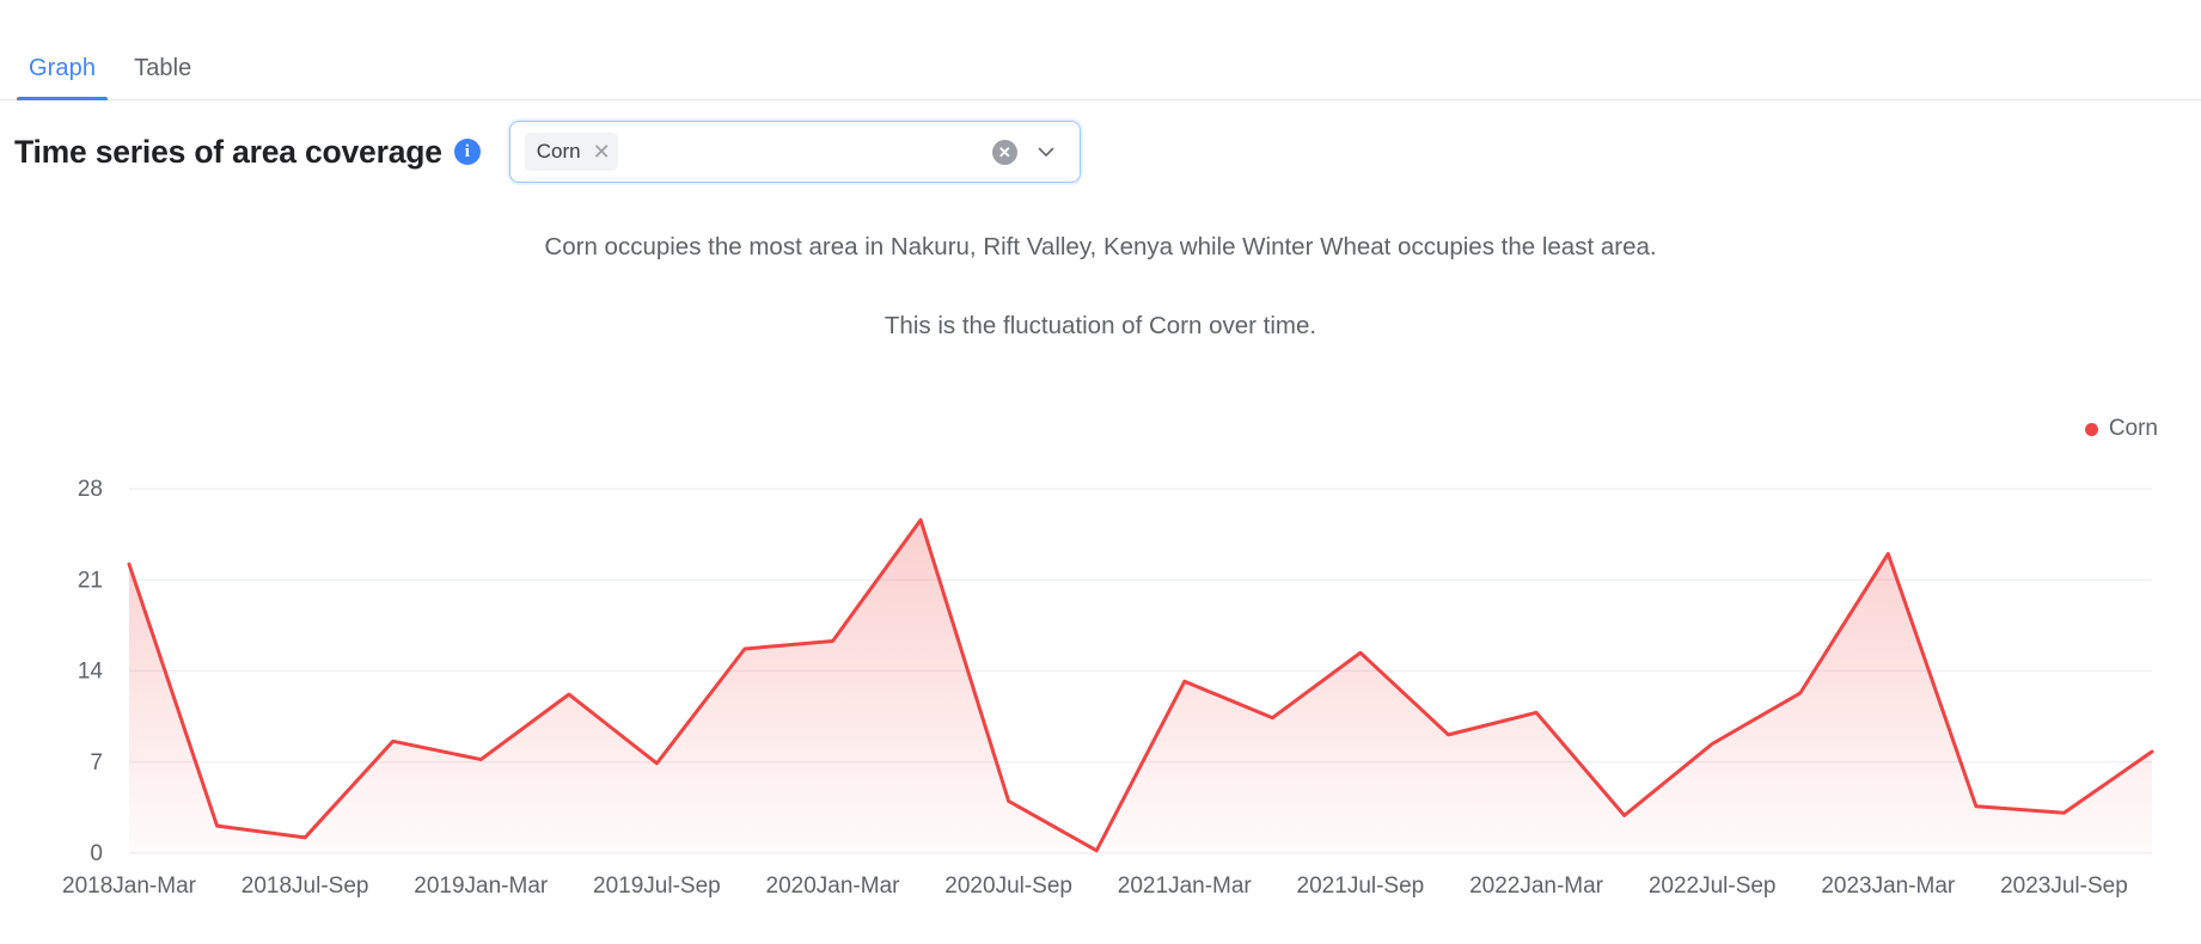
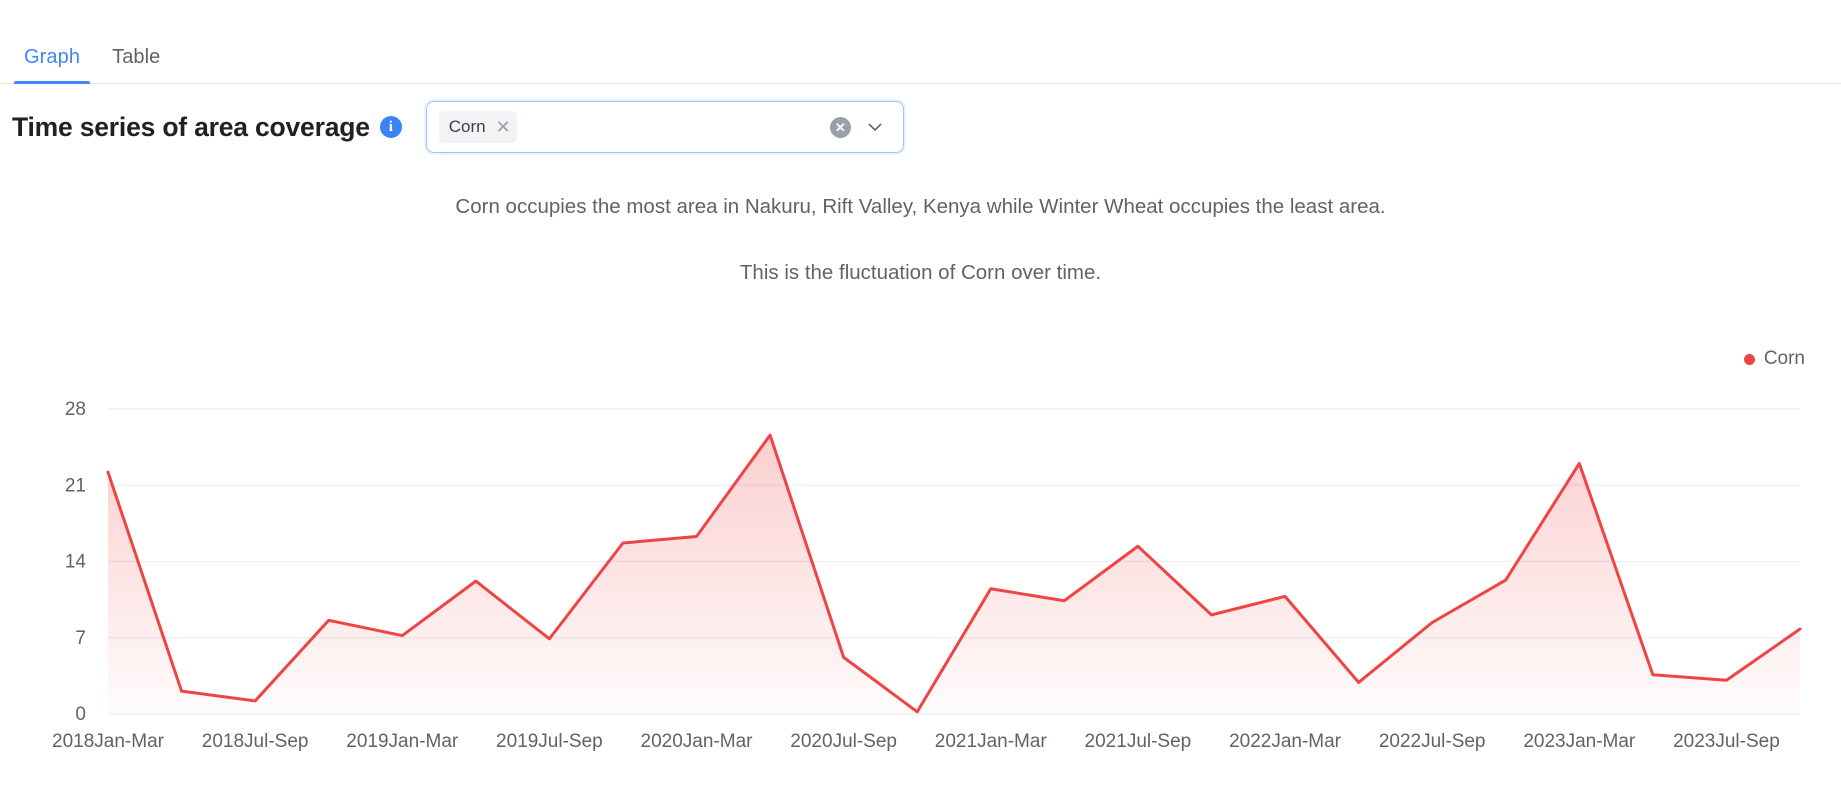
2020Jul-Sep: 4.0 -> 5.2
2021Jan-Mar: 13.2 -> 11.5
